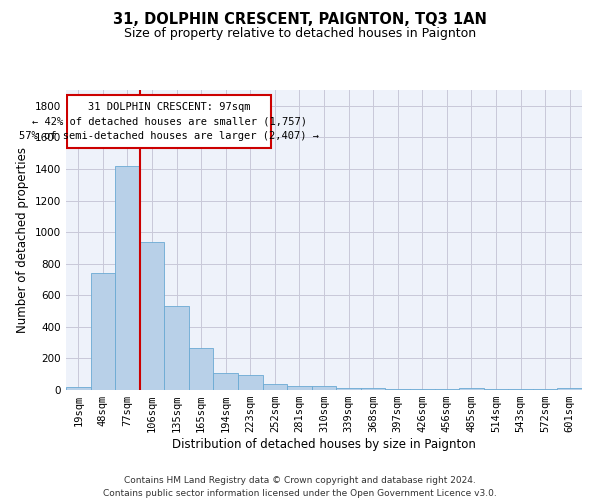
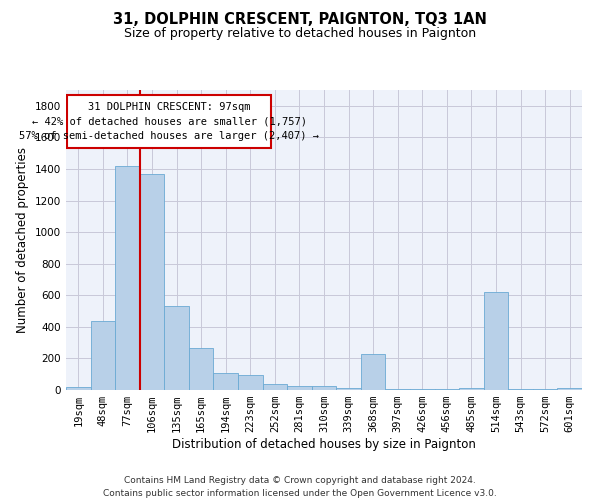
48sqm: 740 -> 440
106sqm: 940 -> 1370
368sqm: 10 -> 230
514sqm: 0 -> 620
